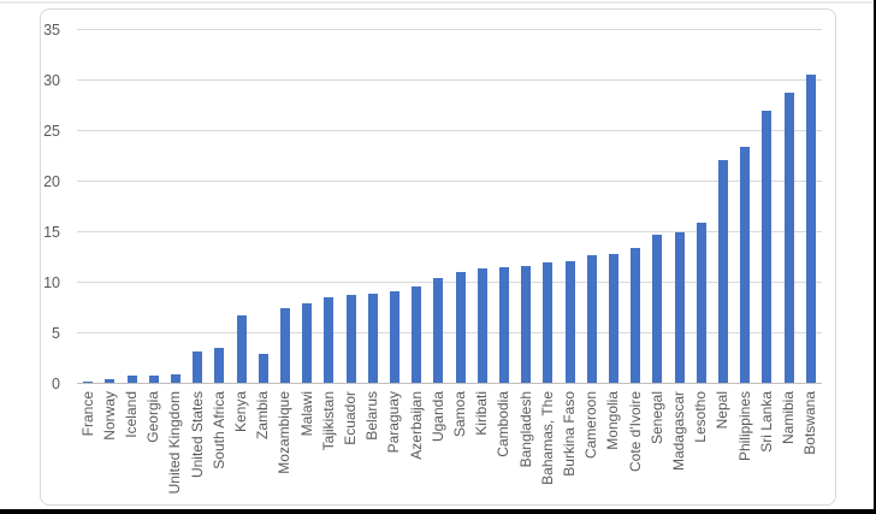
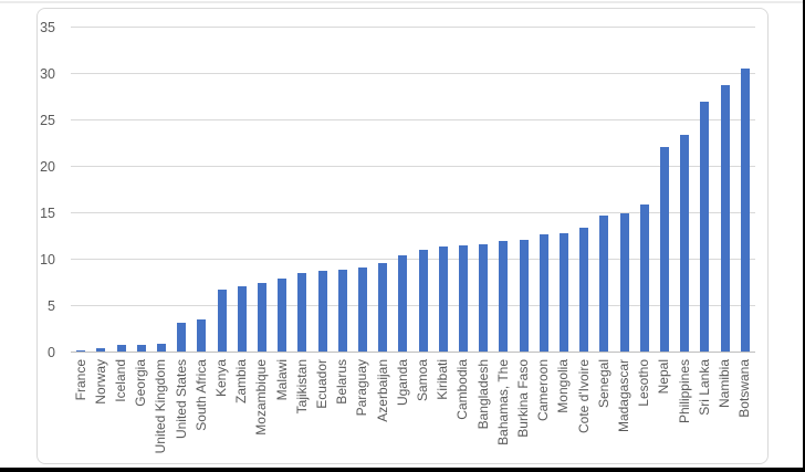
Zambia: 3 -> 7
